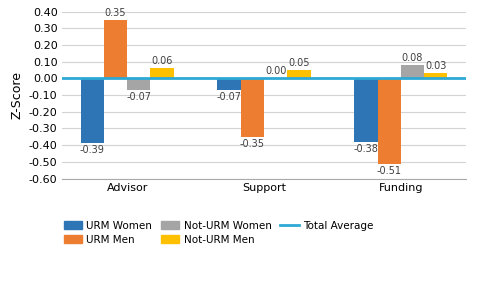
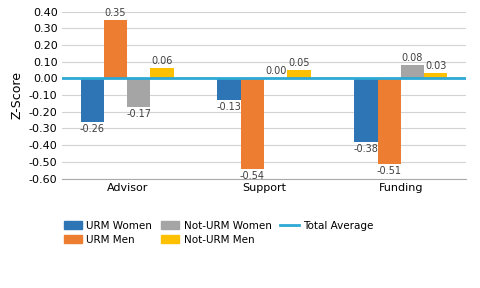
URM Women/Advisor: -0.39 -> -0.26
Not-URM Women/Advisor: -0.07 -> -0.17
URM Women/Support: -0.07 -> -0.13
URM Men/Support: -0.35 -> -0.54
